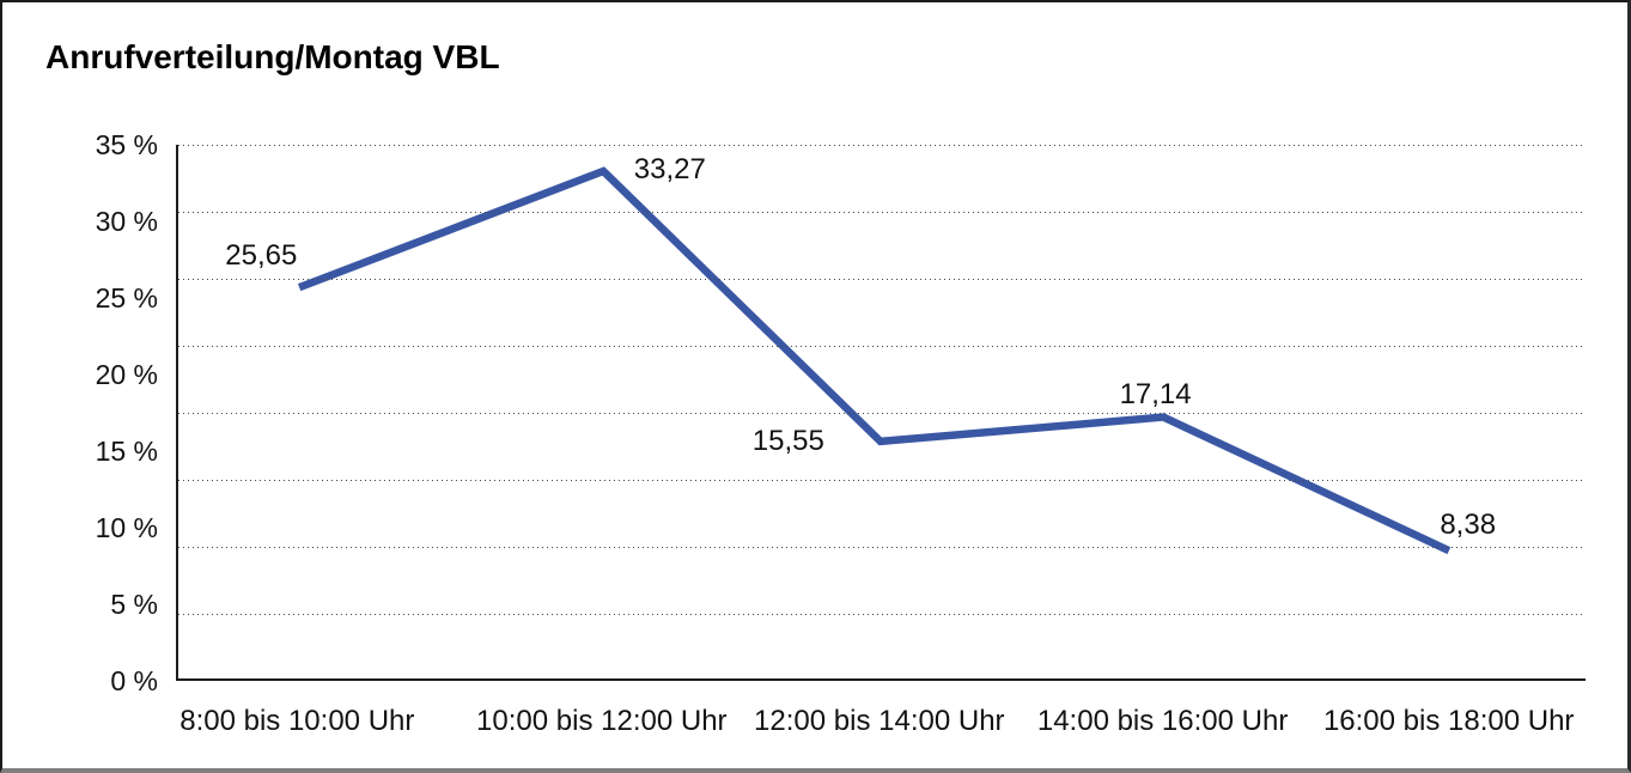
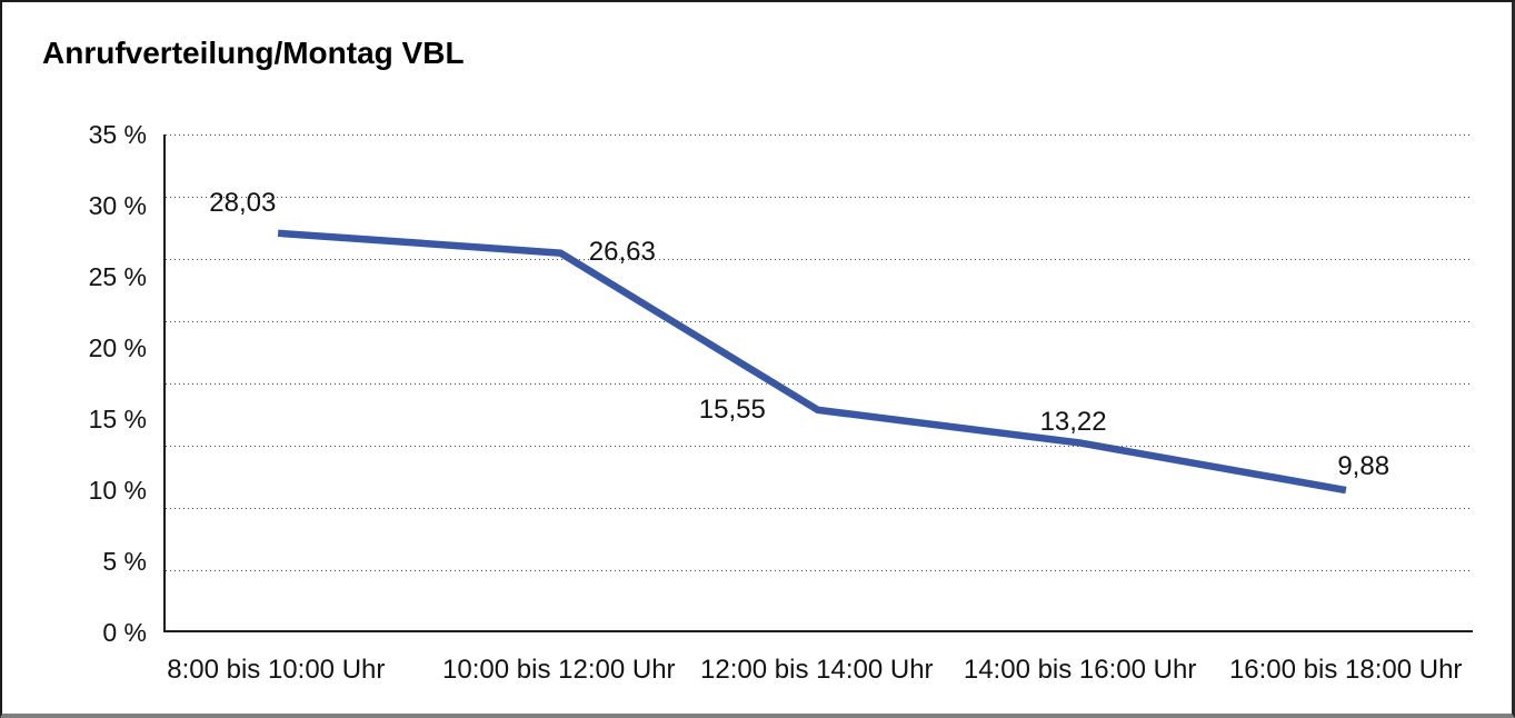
8:00 bis 10:00 Uhr: 25,65 -> 28,03
10:00 bis 12:00 Uhr: 33,27 -> 26,63
14:00 bis 16:00 Uhr: 17,14 -> 13,22
16:00 bis 18:00 Uhr: 8,38 -> 9,88
